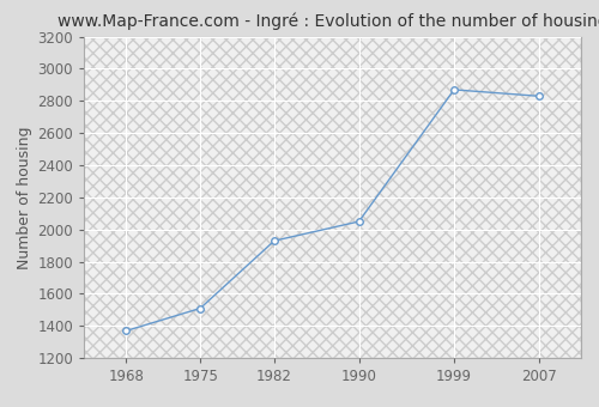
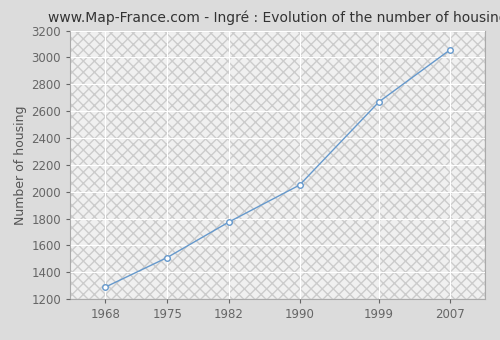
1968: 1370 -> 1290
1982: 1930 -> 1780
1999: 2870 -> 2670
2007: 2830 -> 3060
